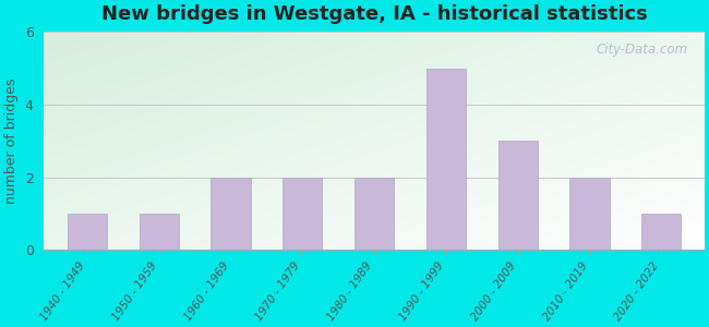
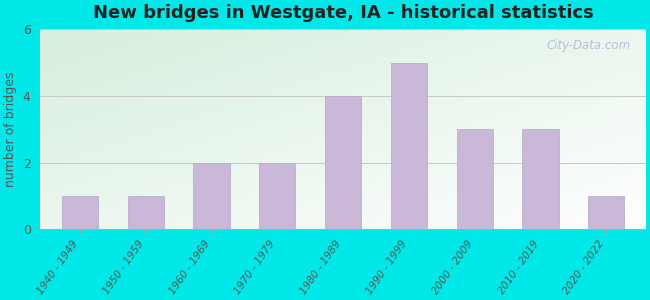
1980 - 1989: 2 -> 4
2010 - 2019: 2 -> 3
